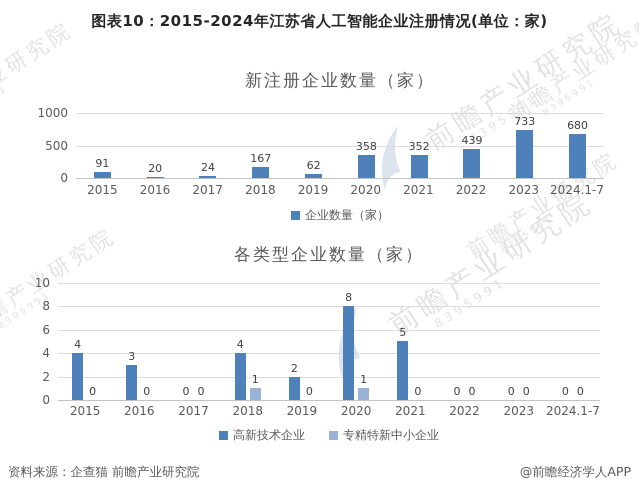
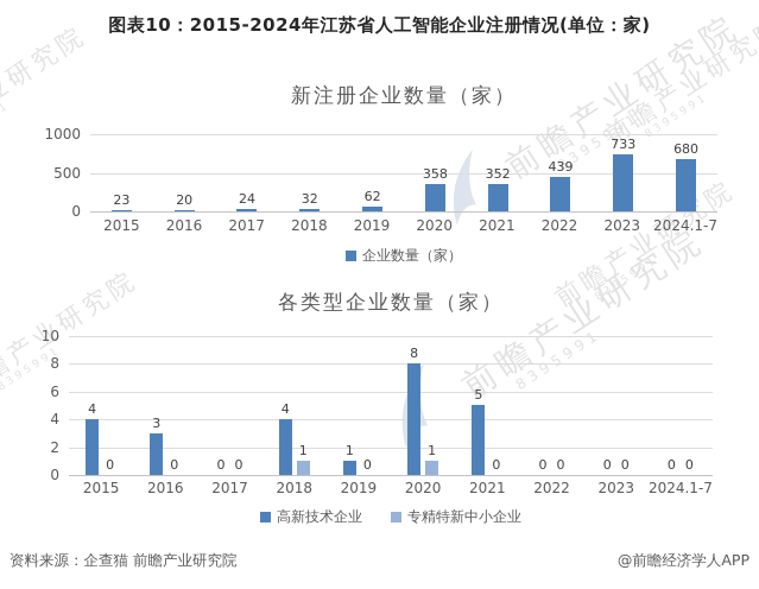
新注册企业数量（家）/2015: 91 -> 23
新注册企业数量（家）/2018: 167 -> 32
各类型企业数量（家）/高新技术企业/2019: 2 -> 1
